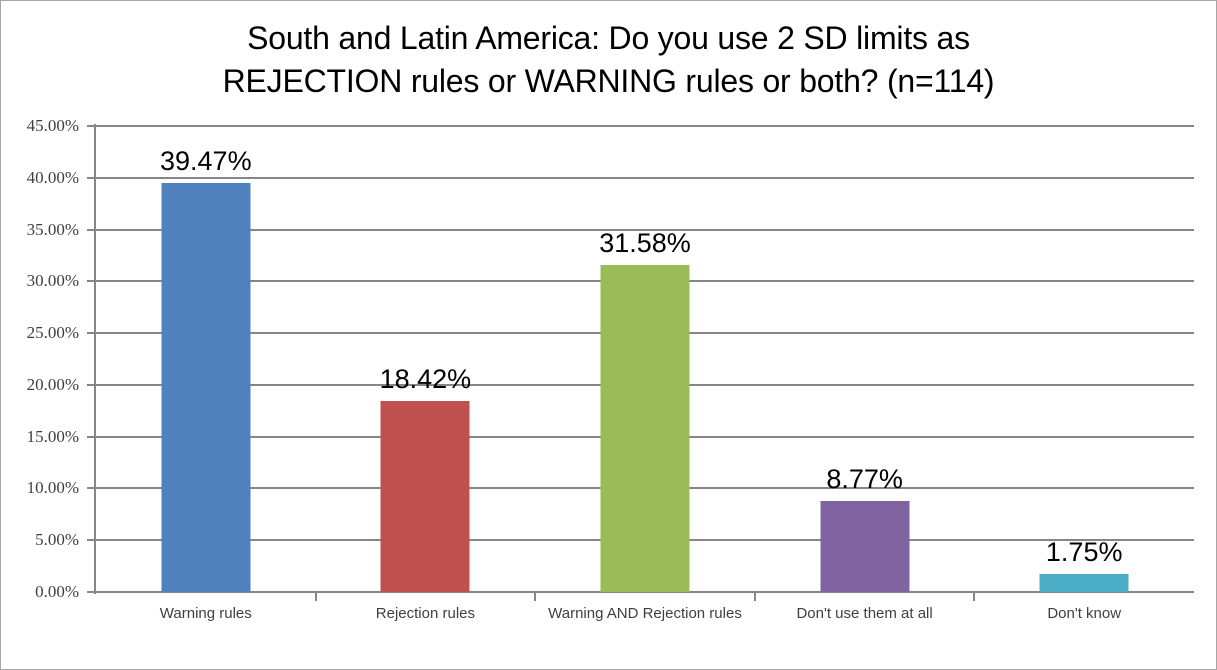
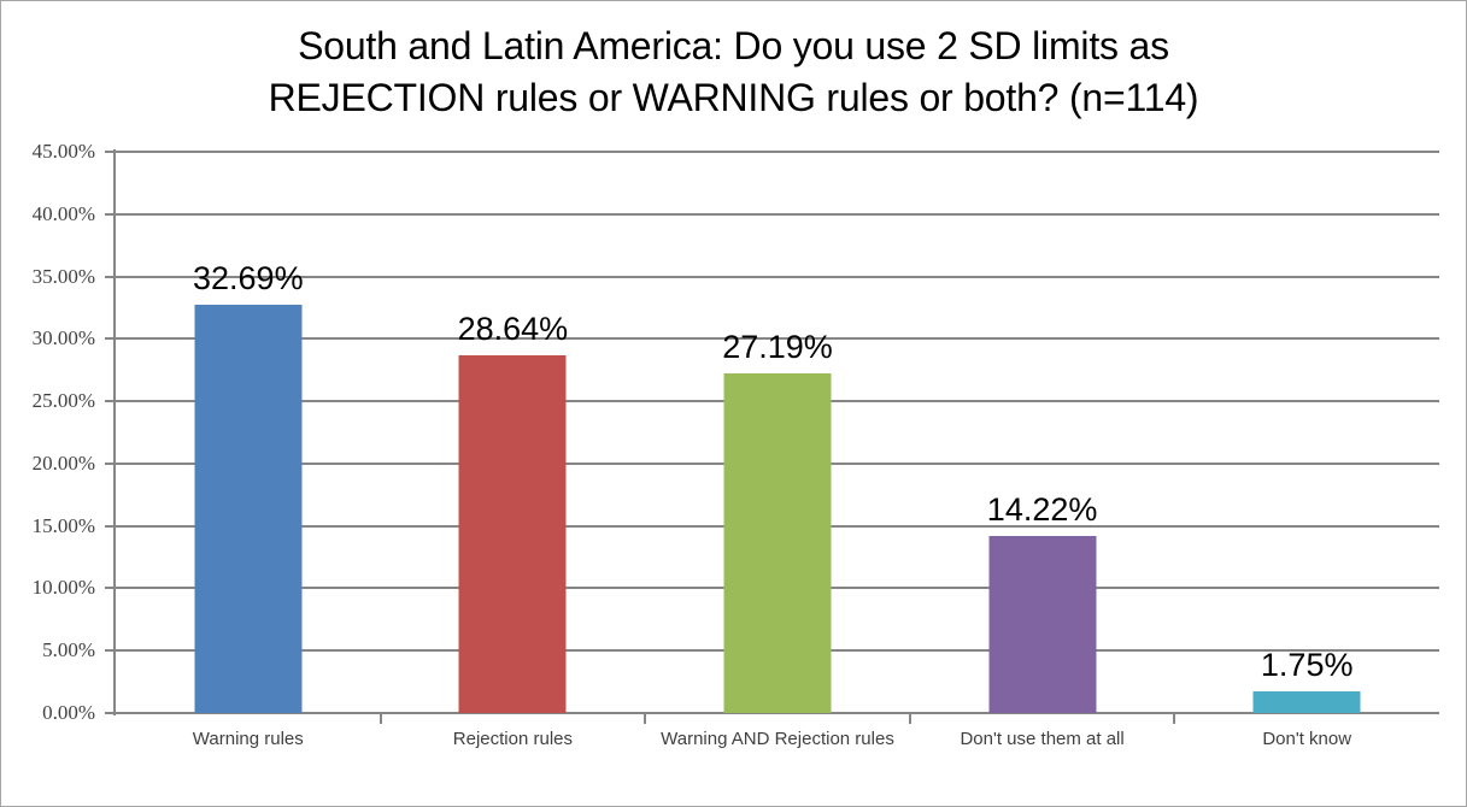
Warning rules: 39.47% -> 32.69%
Rejection rules: 18.42% -> 28.64%
Warning AND Rejection rules: 31.58% -> 27.19%
Don't use them at all: 8.77% -> 14.22%
